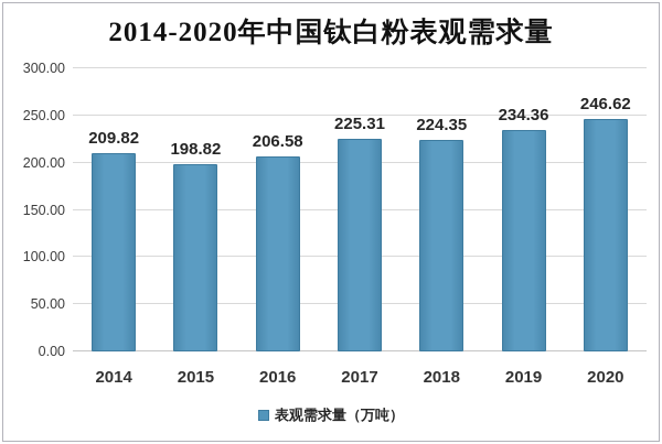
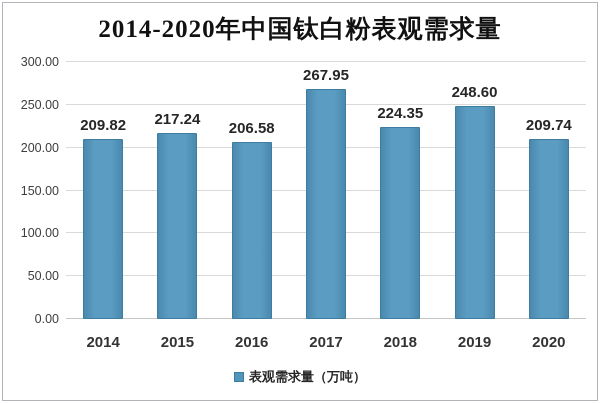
2015: 198.82 -> 217.24
2017: 225.31 -> 267.95
2019: 234.36 -> 248.60
2020: 246.62 -> 209.74
